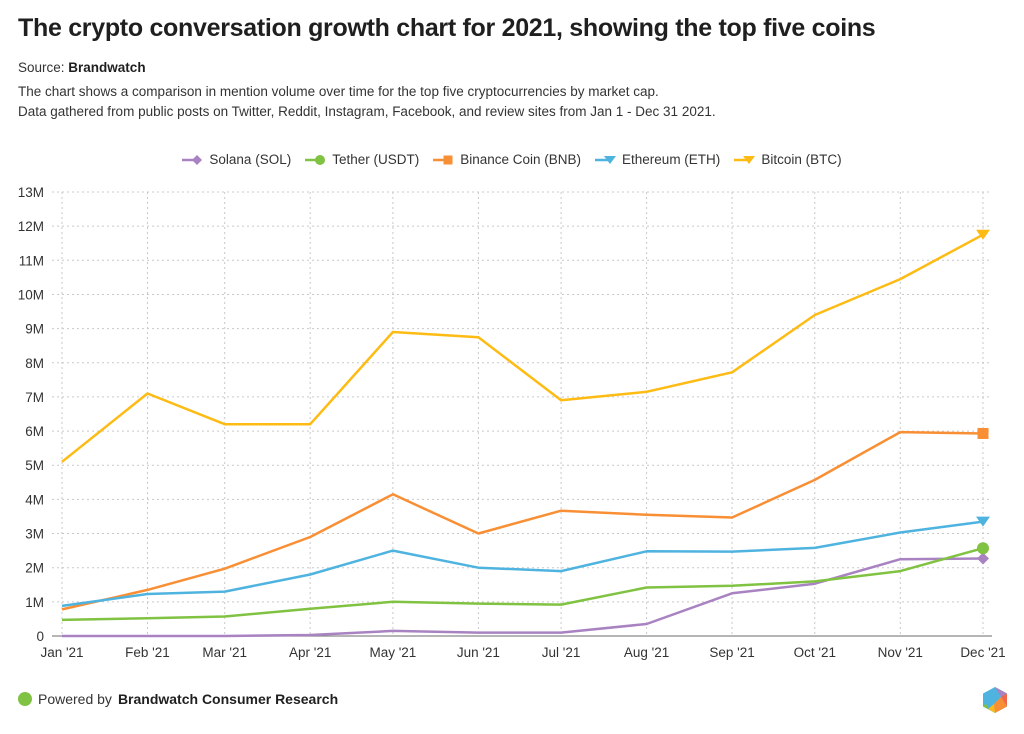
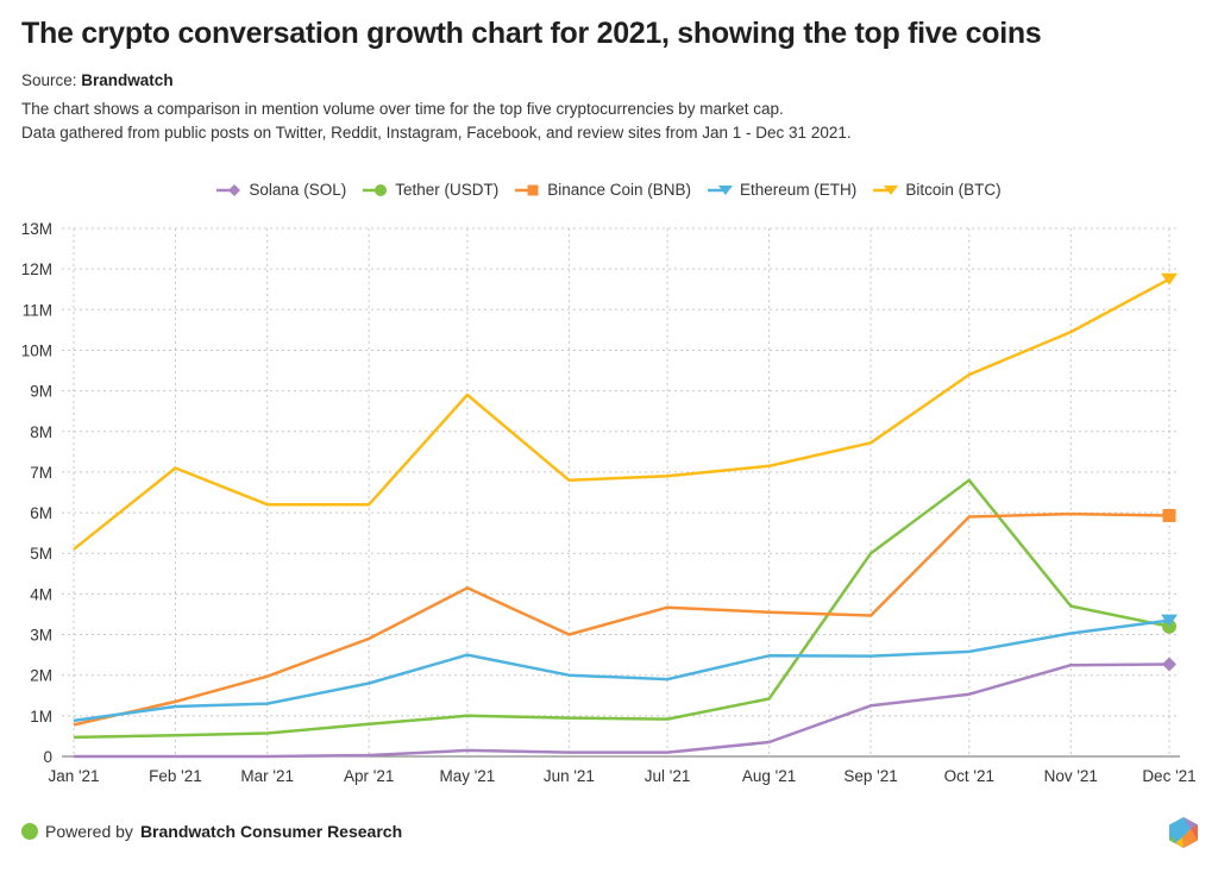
Bitcoin (BTC)/Jun '21: 8.8M -> 6.8M
Tether (USDT)/Sep '21: 1.5M -> 5.0M
Tether (USDT)/Oct '21: 1.6M -> 6.8M
Binance Coin (BNB)/Oct '21: 4.6M -> 5.9M
Tether (USDT)/Nov '21: 1.9M -> 3.7M
Tether (USDT)/Dec '21: 2.6M -> 3.2M
